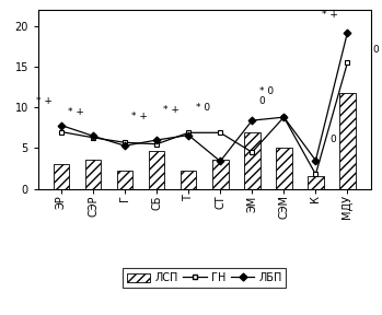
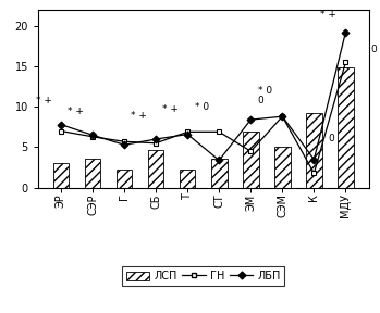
ЛСП/К: 1.6 -> 9.2
ЛСП/МДУ: 11.8 -> 14.8
